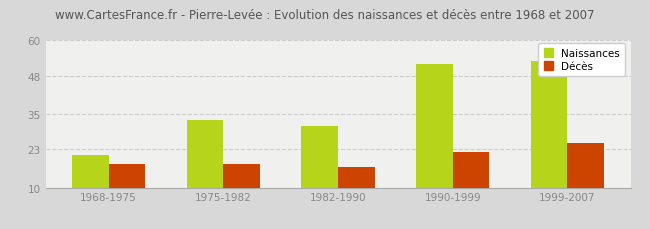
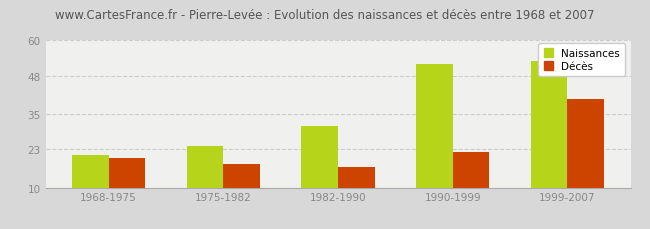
Décès/1968-1975: 18 -> 20
Naissances/1975-1982: 33 -> 24
Décès/1999-2007: 25 -> 40
